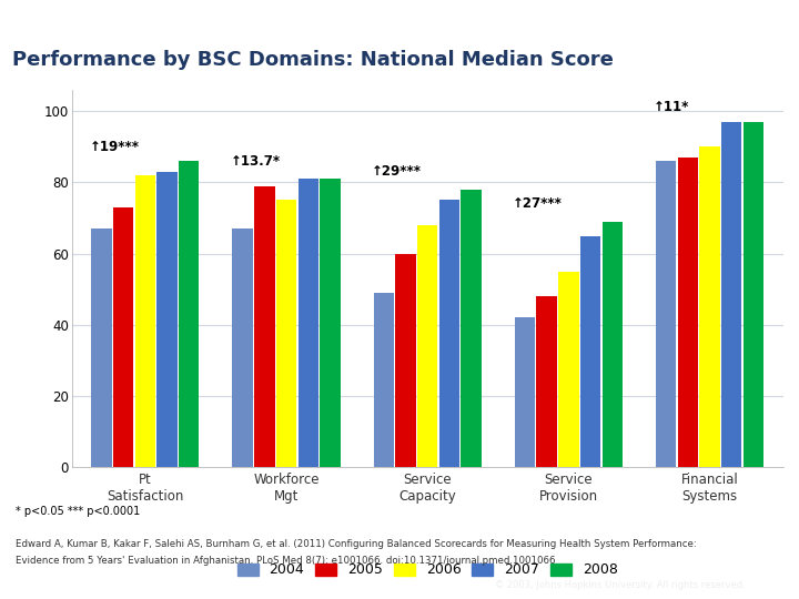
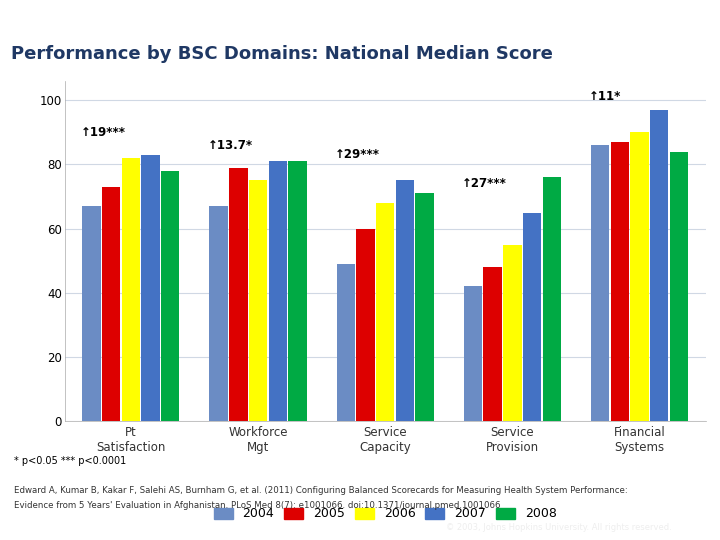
2008/Pt Satisfaction: 86 -> 78
2008/Service Capacity: 78 -> 71
2008/Service Provision: 69 -> 76
2008/Financial Systems: 97 -> 84
